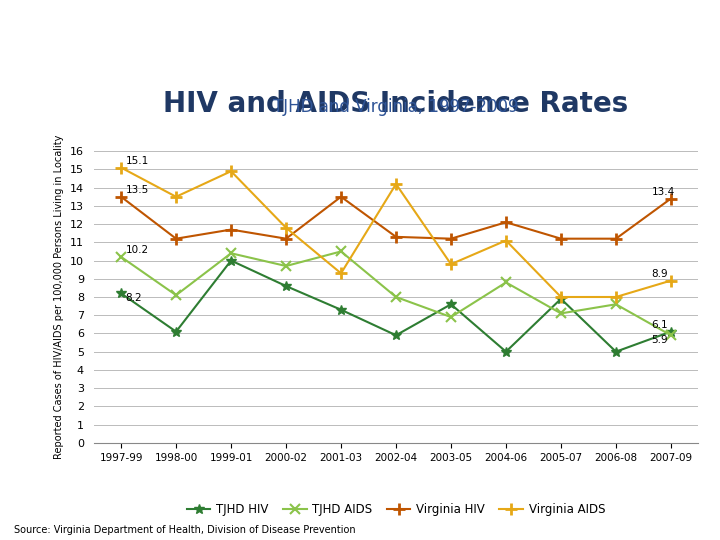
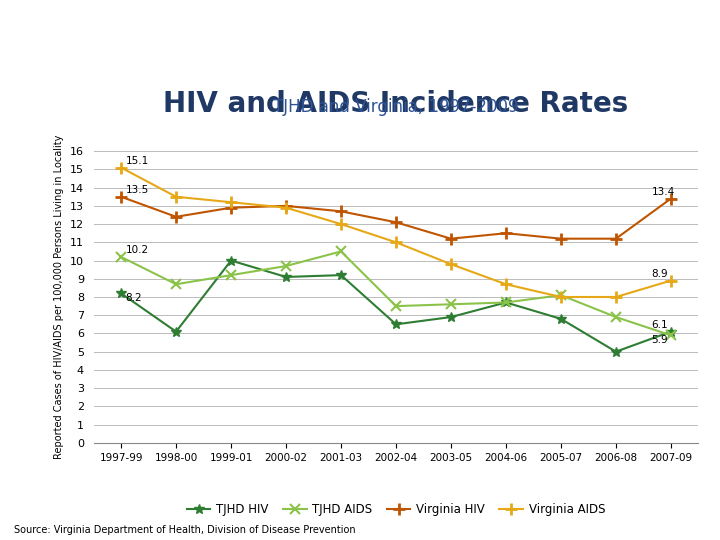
TJHD AIDS/1998-00: 8.1 -> 8.7
Virginia HIV/1998-00: 11.2 -> 12.4
TJHD AIDS/1999-01: 10.4 -> 9.2
Virginia HIV/1999-01: 11.7 -> 12.9
Virginia AIDS/1999-01: 14.9 -> 13.2
TJHD HIV/2000-02: 8.6 -> 9.1
Virginia HIV/2000-02: 11.2 -> 13.0
Virginia AIDS/2000-02: 11.8 -> 12.9
TJHD HIV/2001-03: 7.3 -> 9.2
Virginia HIV/2001-03: 13.5 -> 12.7
Virginia AIDS/2001-03: 9.3 -> 12.0
TJHD HIV/2002-04: 5.9 -> 6.5
TJHD AIDS/2002-04: 8.0 -> 7.5
Virginia HIV/2002-04: 11.3 -> 12.1
Virginia AIDS/2002-04: 14.2 -> 11.0
TJHD HIV/2003-05: 7.6 -> 6.9
TJHD AIDS/2003-05: 6.9 -> 7.6
TJHD HIV/2004-06: 5.0 -> 7.7
TJHD AIDS/2004-06: 8.8 -> 7.7
Virginia HIV/2004-06: 12.1 -> 11.5
Virginia AIDS/2004-06: 11.1 -> 8.7
TJHD HIV/2005-07: 7.9 -> 6.8
TJHD AIDS/2005-07: 7.1 -> 8.1
TJHD AIDS/2006-08: 7.6 -> 6.9
